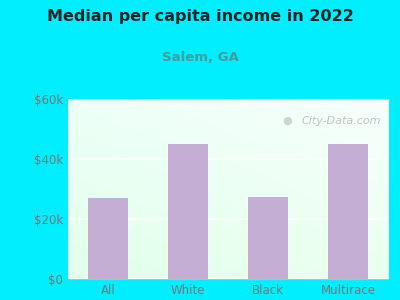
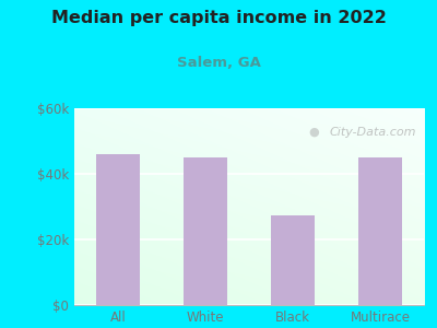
All: $27.0k -> $46.0k
